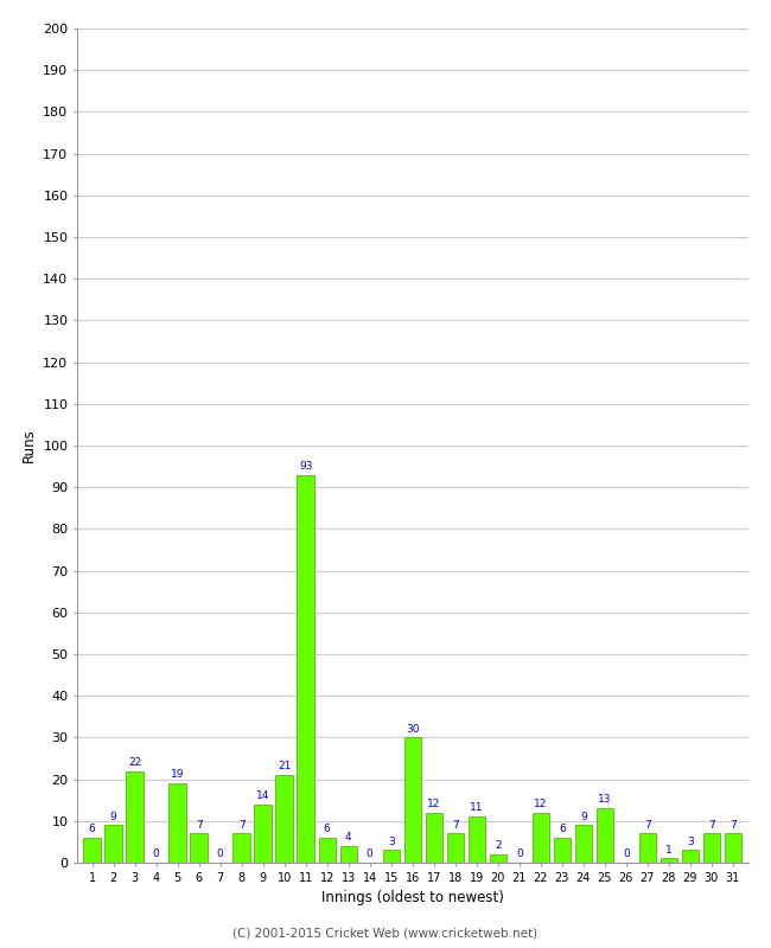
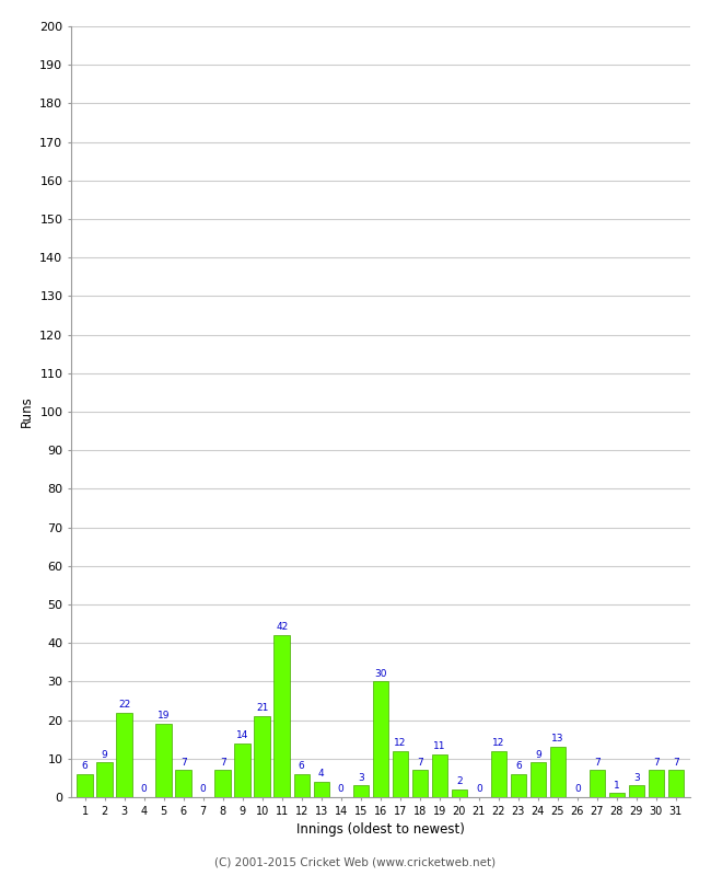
11: 93 -> 42
